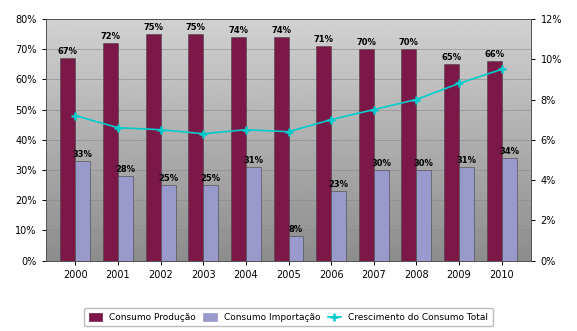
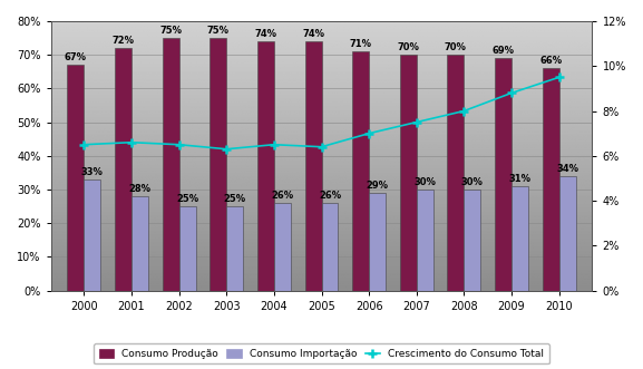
Crescimento do Consumo Total/2000: 7.2% -> 6.5%
Consumo Importação/2004: 31% -> 26%
Consumo Importação/2005: 8% -> 26%
Consumo Importação/2006: 23% -> 29%
Consumo Produção/2009: 65% -> 69%
